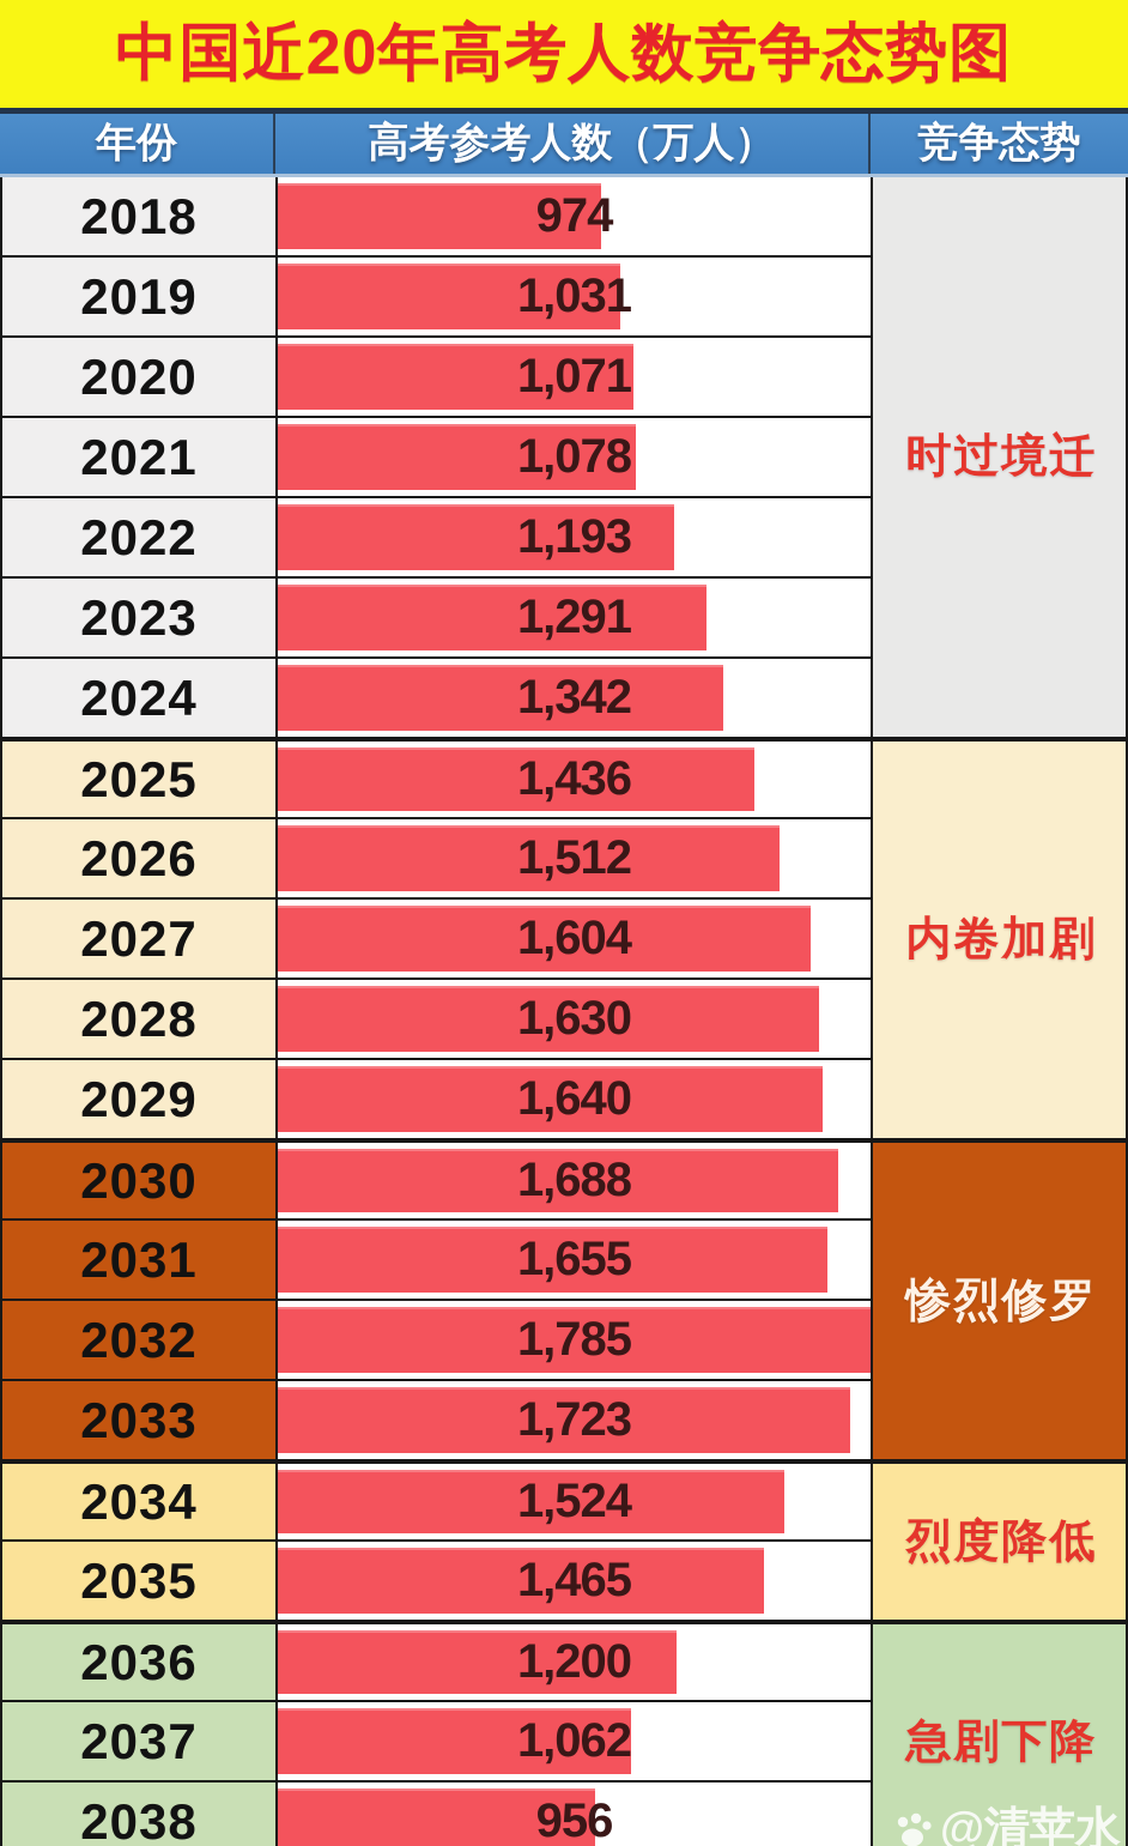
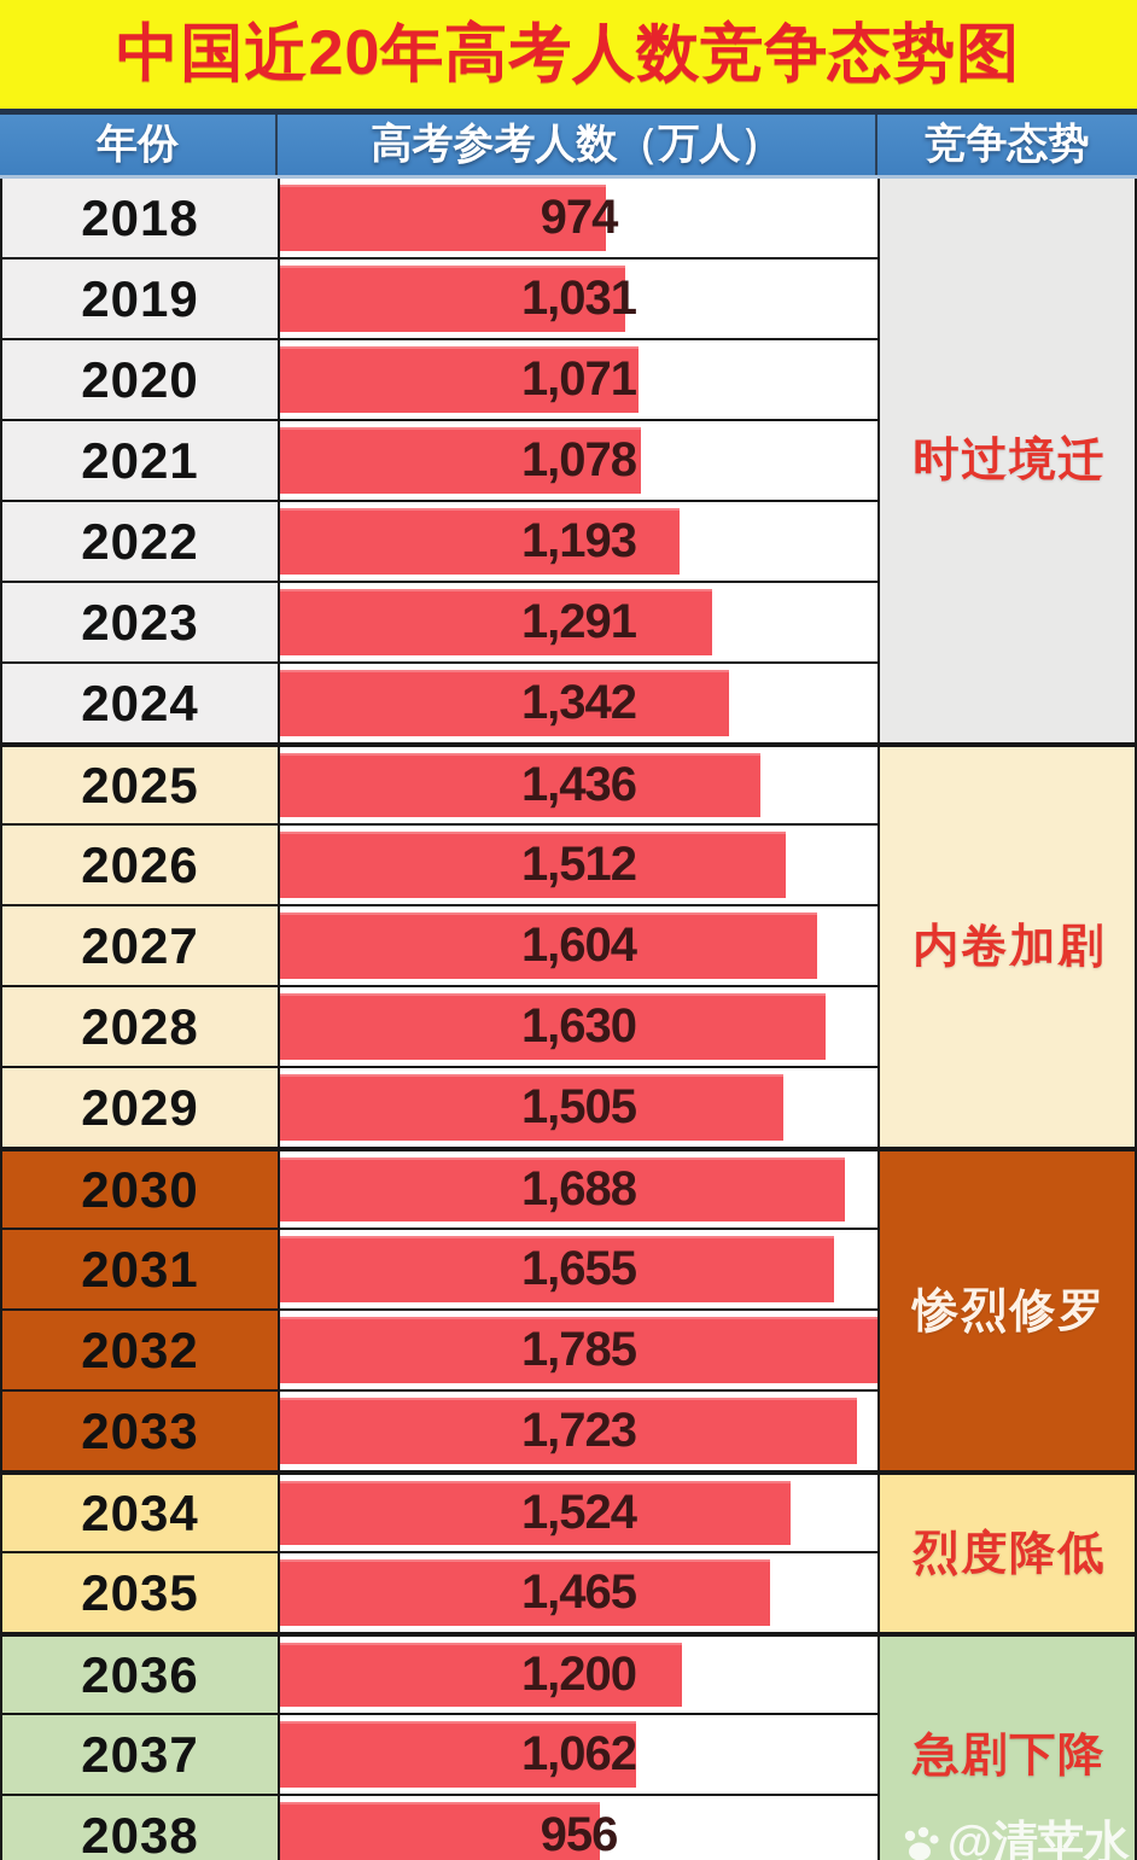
2029: 1,640 -> 1,505
